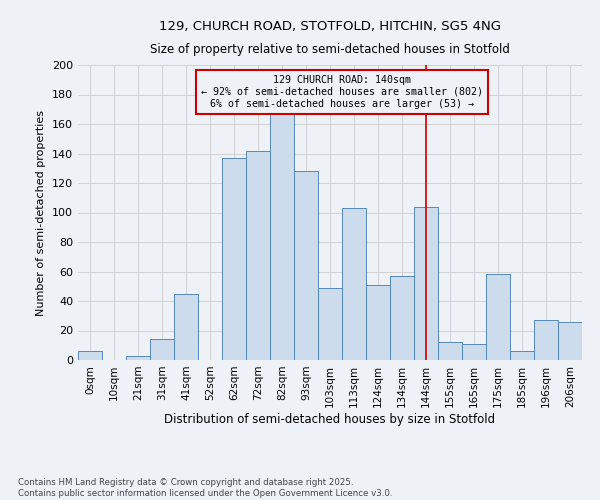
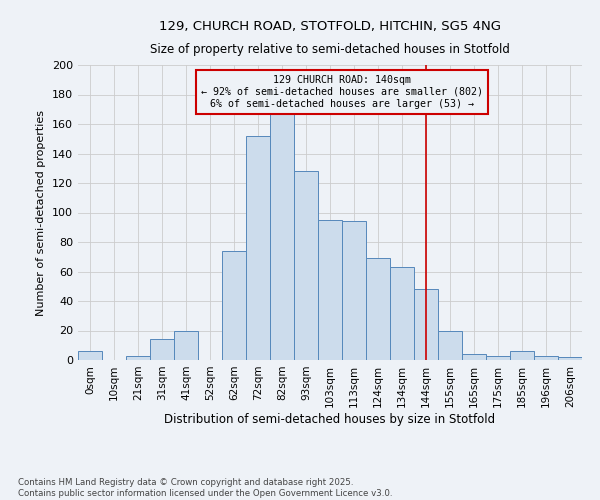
41sqm: 45 -> 20
62sqm: 137 -> 74
72sqm: 142 -> 152
103sqm: 49 -> 95
113sqm: 103 -> 94
124sqm: 51 -> 69
134sqm: 57 -> 63
144sqm: 104 -> 48
155sqm: 12 -> 20
165sqm: 11 -> 4
175sqm: 58 -> 3
196sqm: 27 -> 3
206sqm: 26 -> 2
